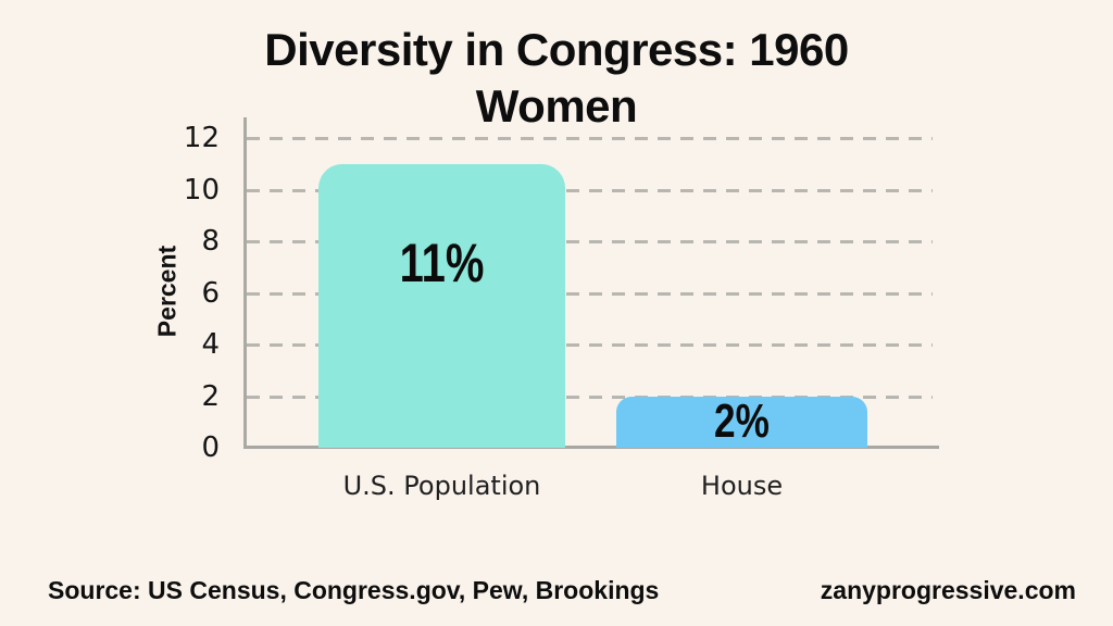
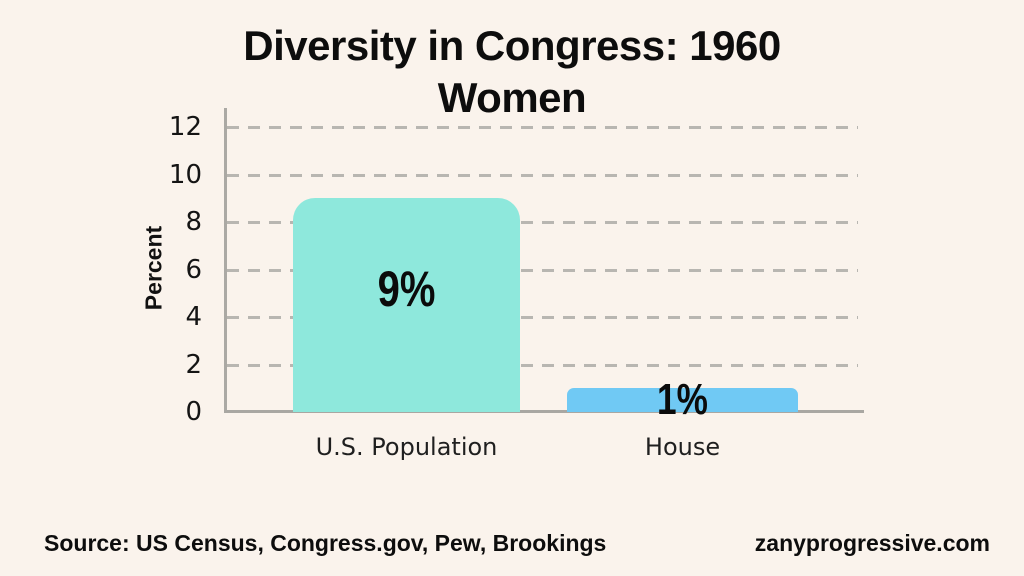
U.S. Population: 11% -> 9%
House: 2% -> 1%
